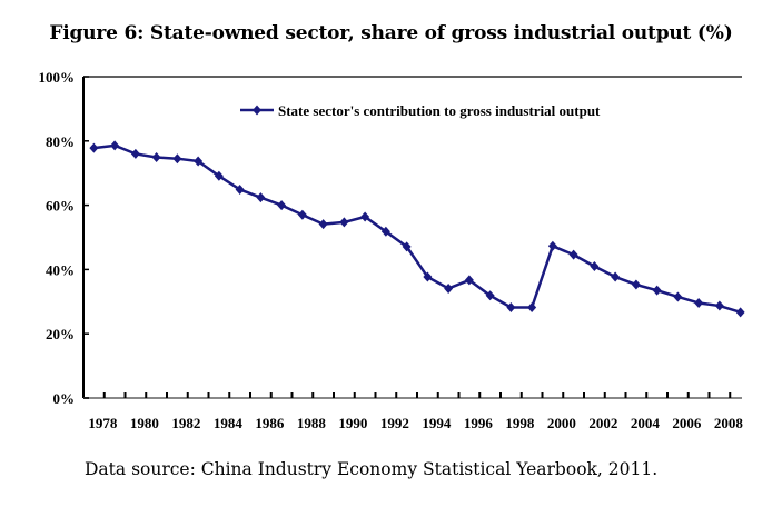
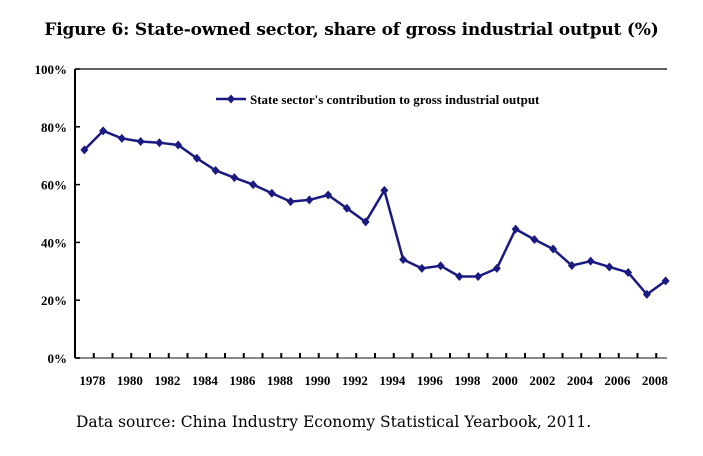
1978: 78% -> 72%
1994: 38% -> 58%
1996: 37% -> 31%
2000: 47% -> 31%
2004: 35% -> 32%
2008: 29% -> 22%
